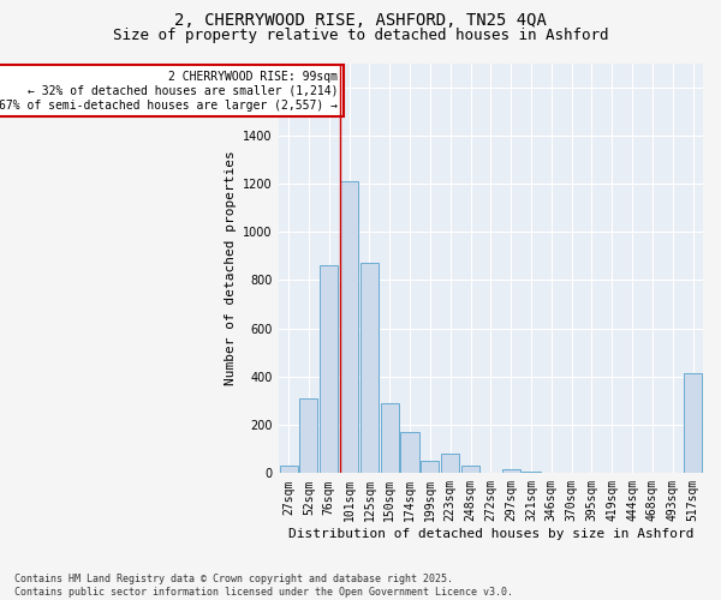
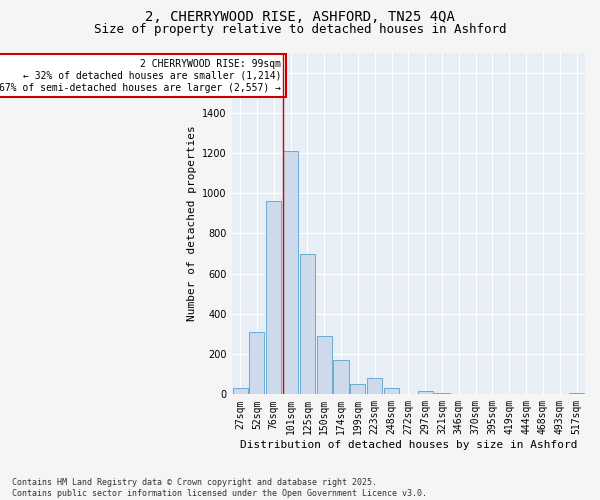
76sqm: 860 -> 960
125sqm: 870 -> 700
517sqm: 415 -> 5
